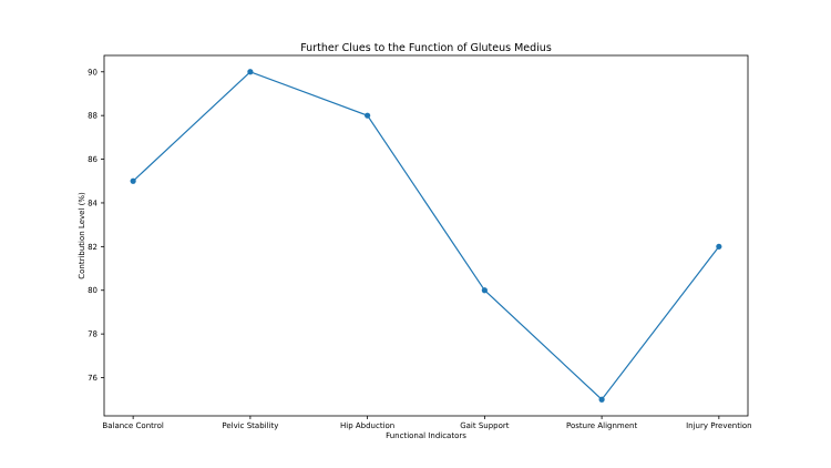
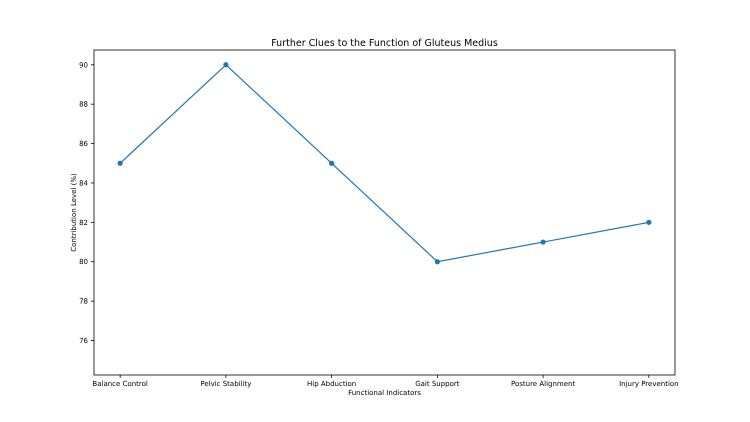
Hip Abduction: 88 -> 85
Posture Alignment: 75 -> 81
